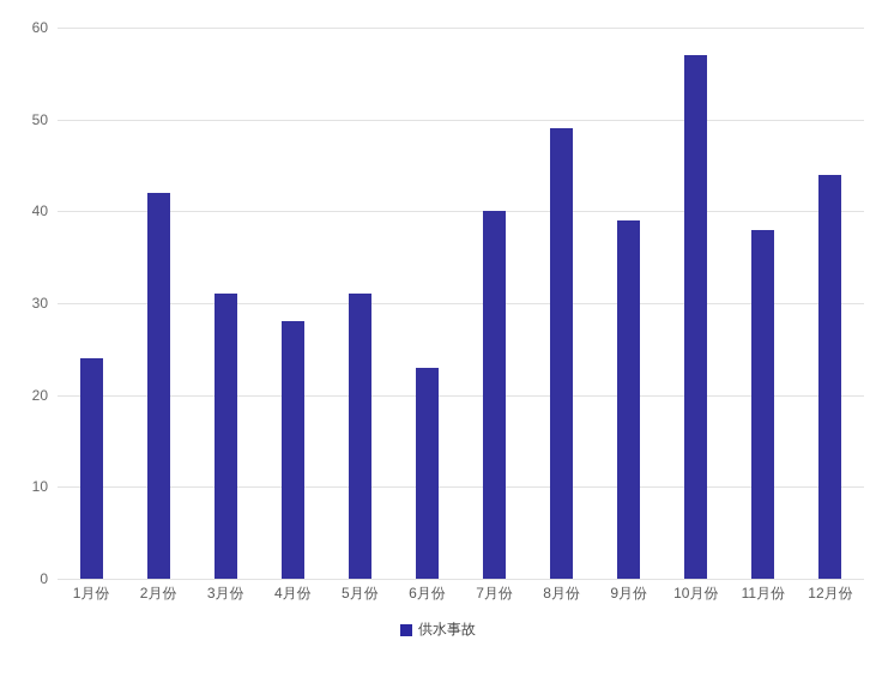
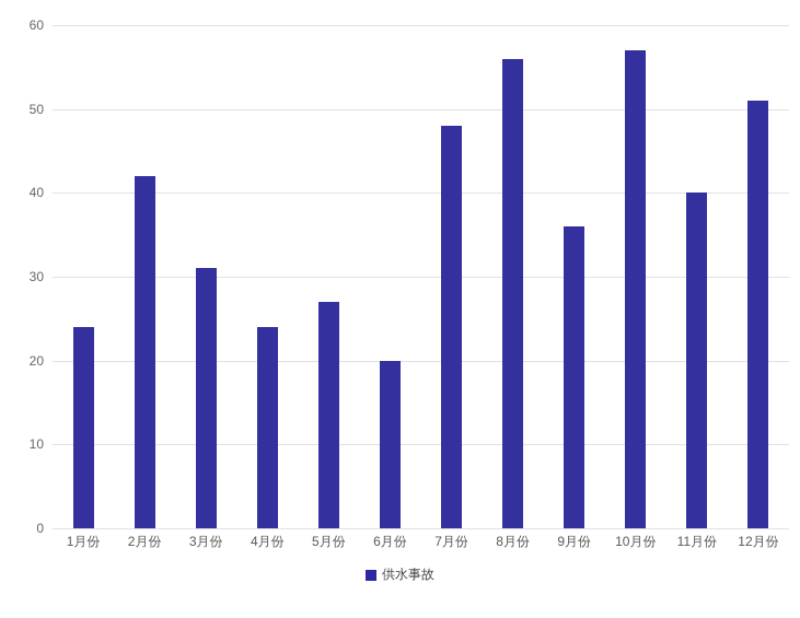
4月份: 28 -> 24
5月份: 31 -> 27
6月份: 23 -> 20
7月份: 40 -> 48
8月份: 49 -> 56
9月份: 39 -> 36
11月份: 38 -> 40
12月份: 44 -> 51
